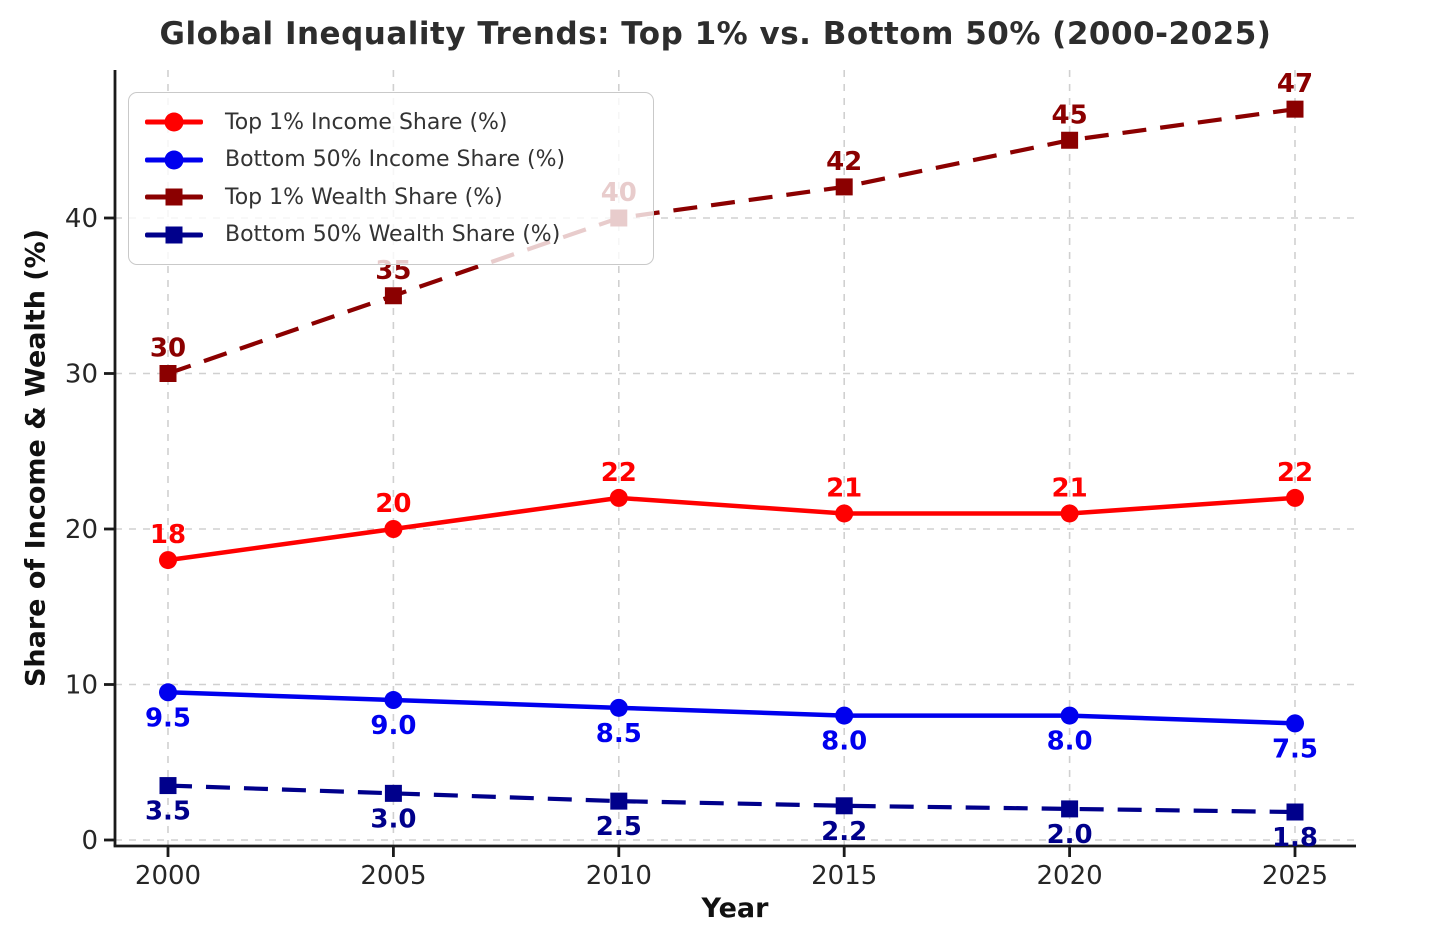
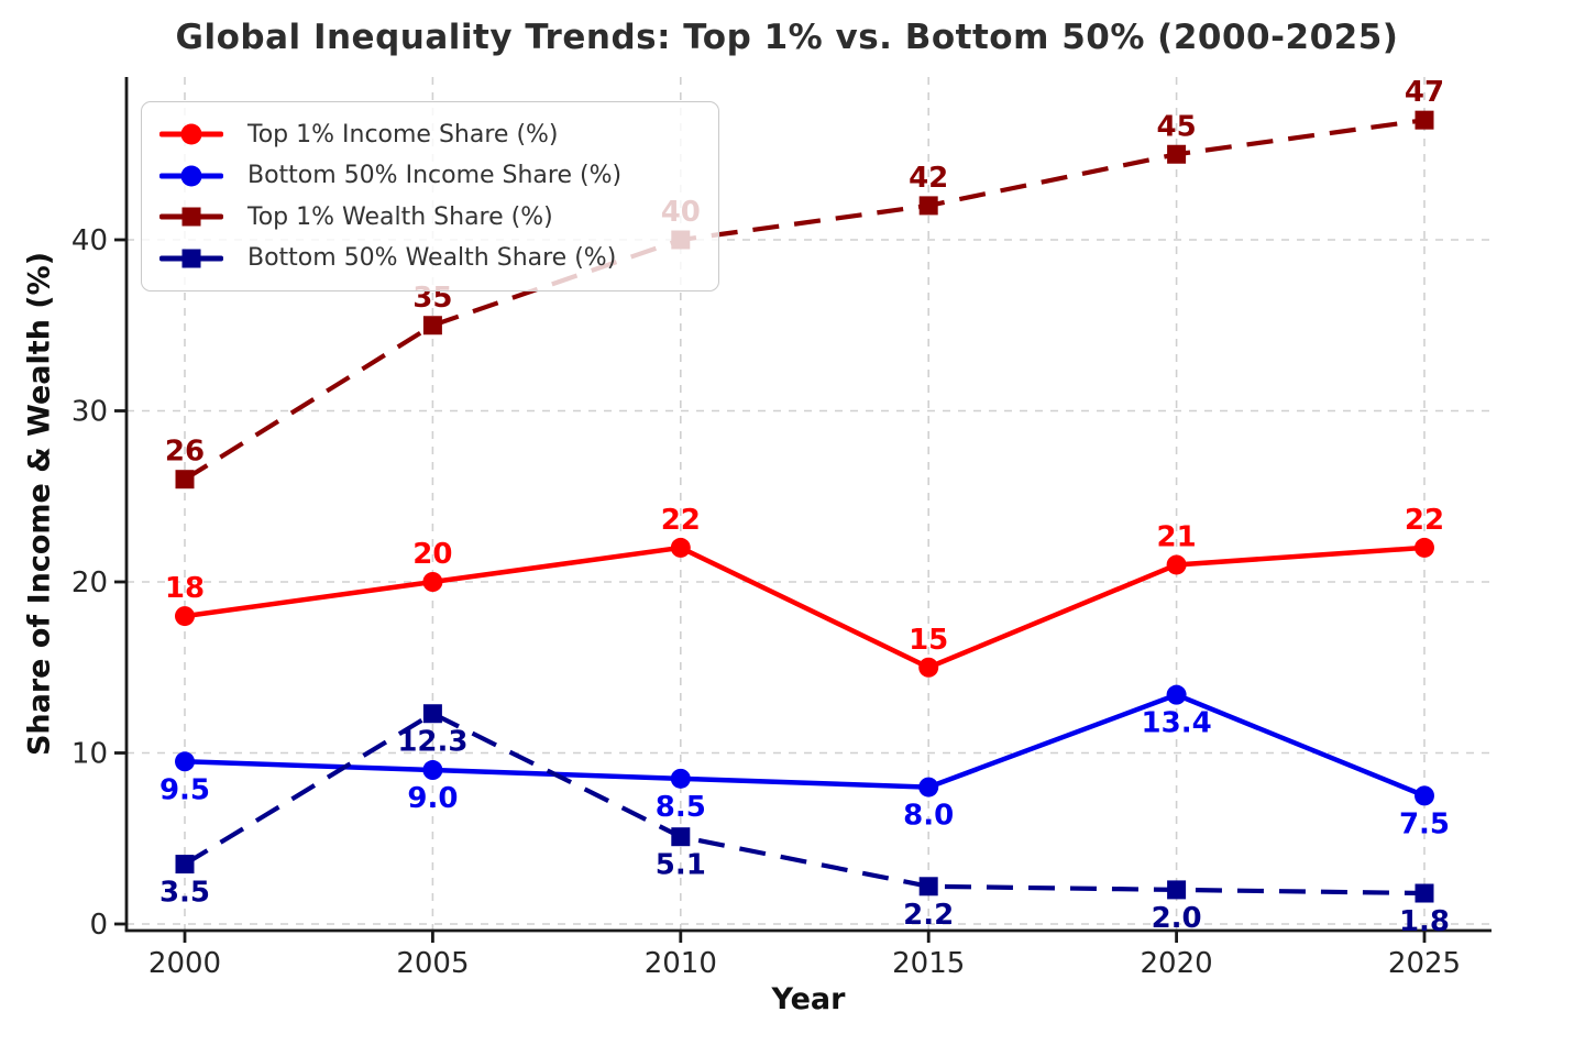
Top 1% Wealth Share (%)/2000: 30 -> 26
Bottom 50% Wealth Share (%)/2005: 3.0 -> 12.3
Bottom 50% Wealth Share (%)/2010: 2.5 -> 5.1
Top 1% Income Share (%)/2015: 21 -> 15
Bottom 50% Income Share (%)/2020: 8.0 -> 13.4
